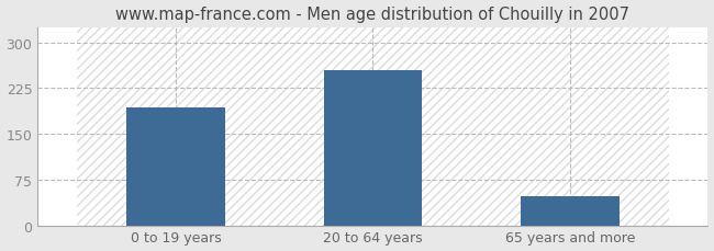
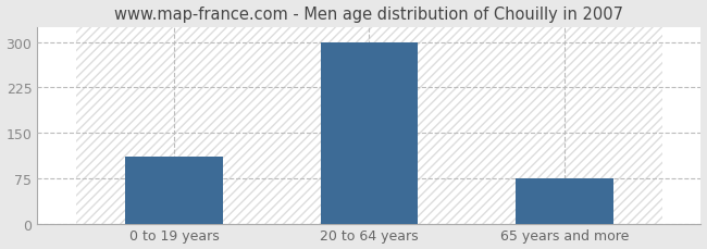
0 to 19 years: 194 -> 110
20 to 64 years: 254 -> 300
65 years and more: 48 -> 75
